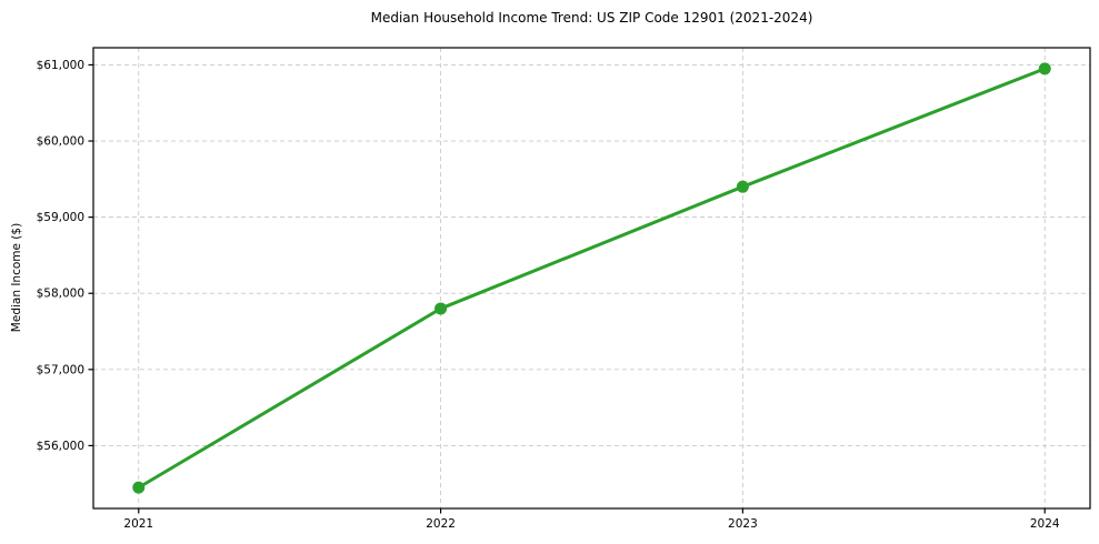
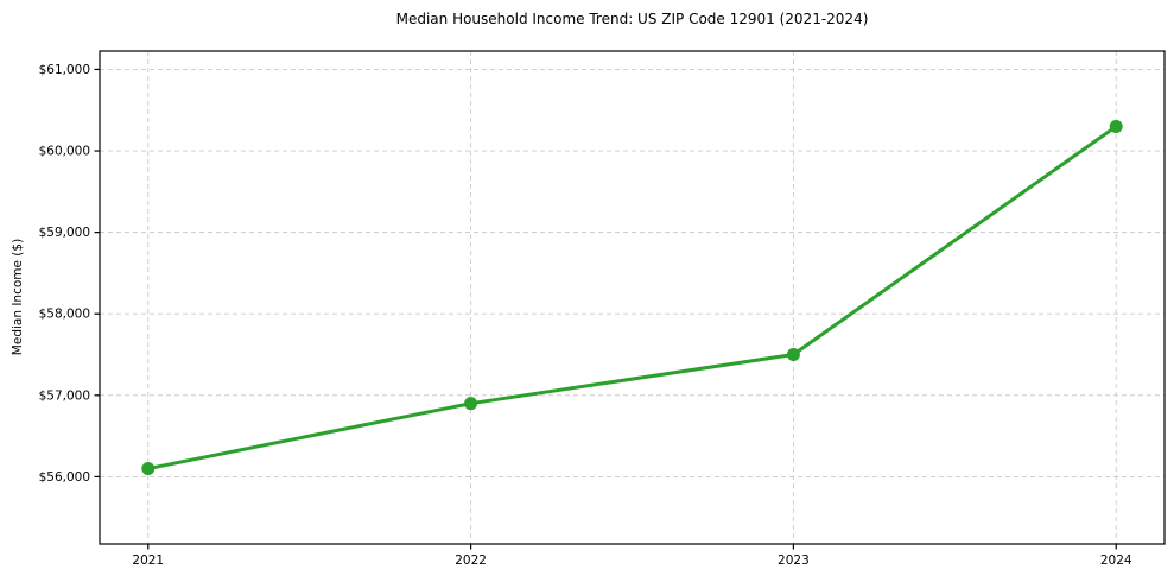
2021: $55400 -> $56100
2022: $57800 -> $56900
2023: $59400 -> $57500
2024: $61000 -> $60300
